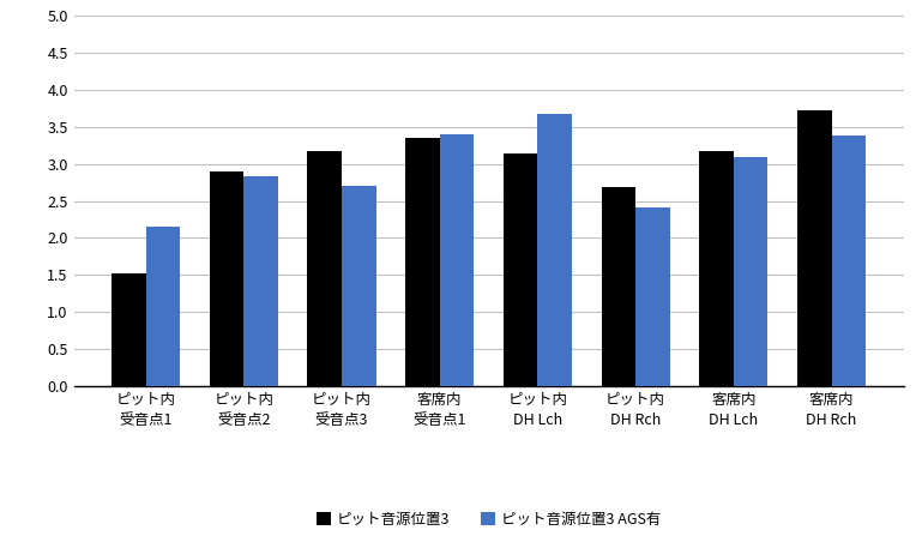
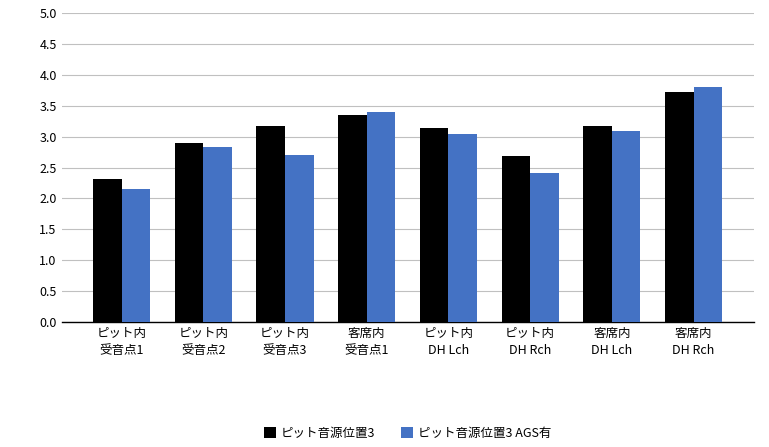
ピット音源位置3/ピット内 受音点1: 1.52 -> 2.32
ピット音源位置3 AGS有/ピット内 DH Lch: 3.68 -> 3.05
ピット音源位置3 AGS有/客席内 DH Rch: 3.38 -> 3.81
